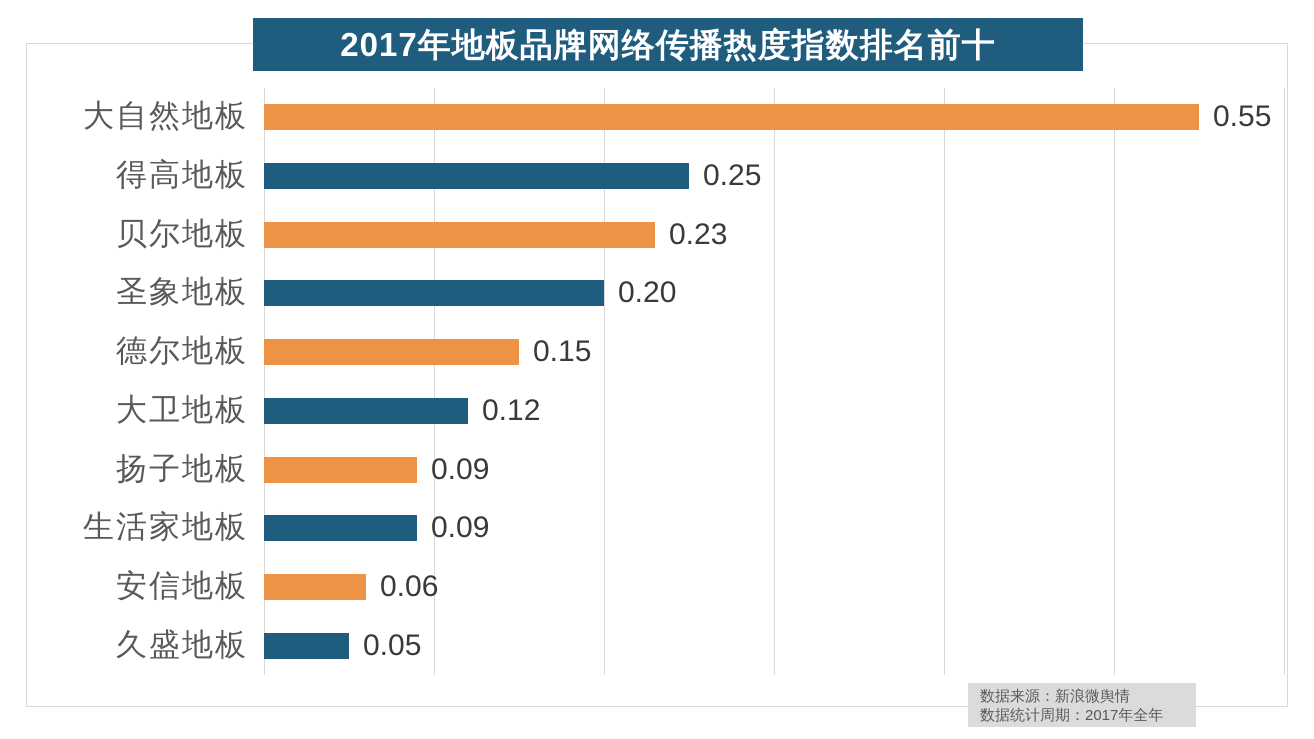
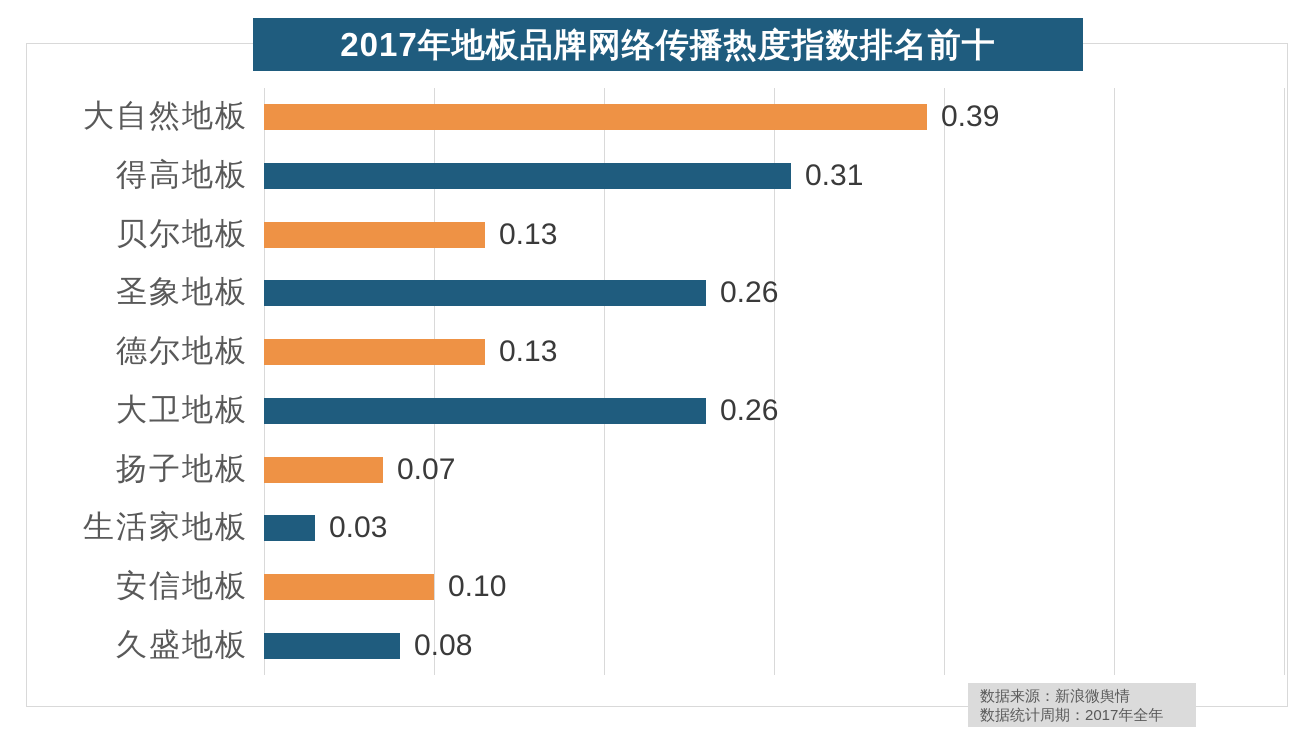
大自然地板: 0.55 -> 0.39
得高地板: 0.25 -> 0.31
贝尔地板: 0.23 -> 0.13
圣象地板: 0.20 -> 0.26
德尔地板: 0.15 -> 0.13
大卫地板: 0.12 -> 0.26
扬子地板: 0.09 -> 0.07
生活家地板: 0.09 -> 0.03
安信地板: 0.06 -> 0.10
久盛地板: 0.05 -> 0.08
